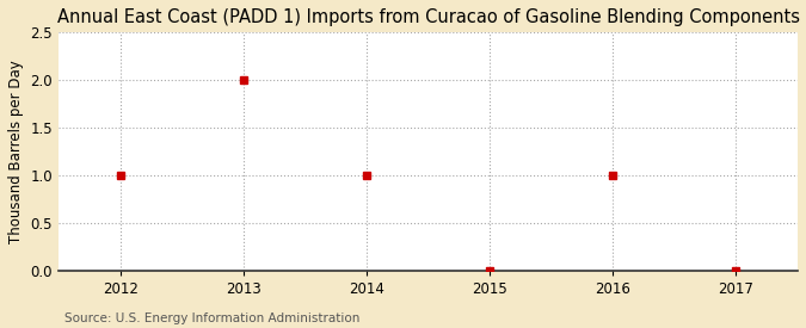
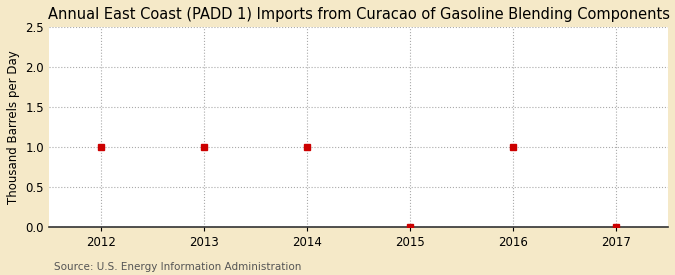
2013: 2 -> 1
